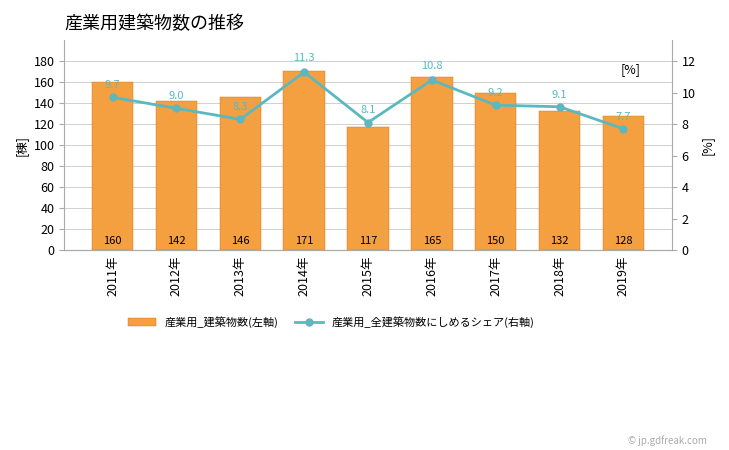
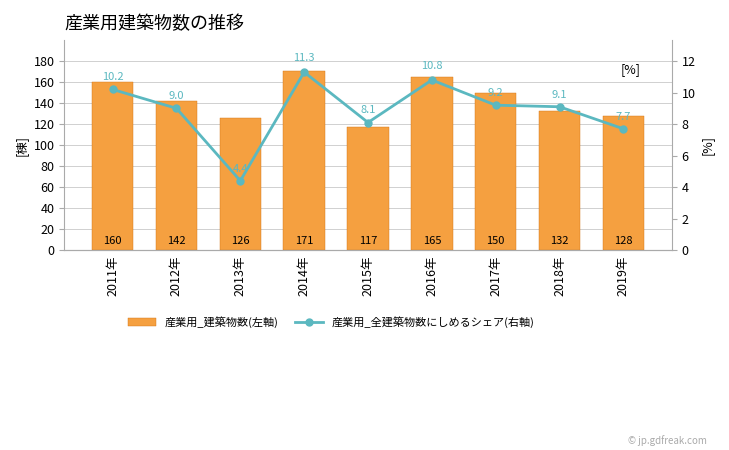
産業用_全建築物数にしめるシェア(右軸)/2011年: 9.7 -> 10.2
産業用_建築物数(左軸)/2013年: 146 -> 126
産業用_全建築物数にしめるシェア(右軸)/2013年: 8.3 -> 4.4
